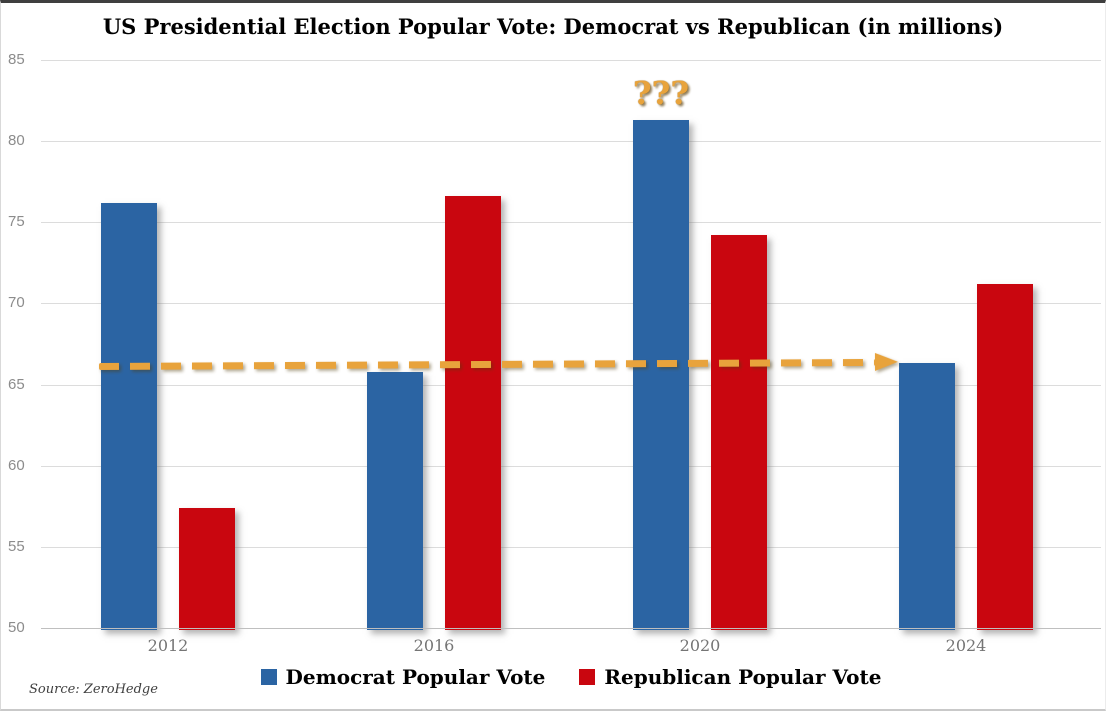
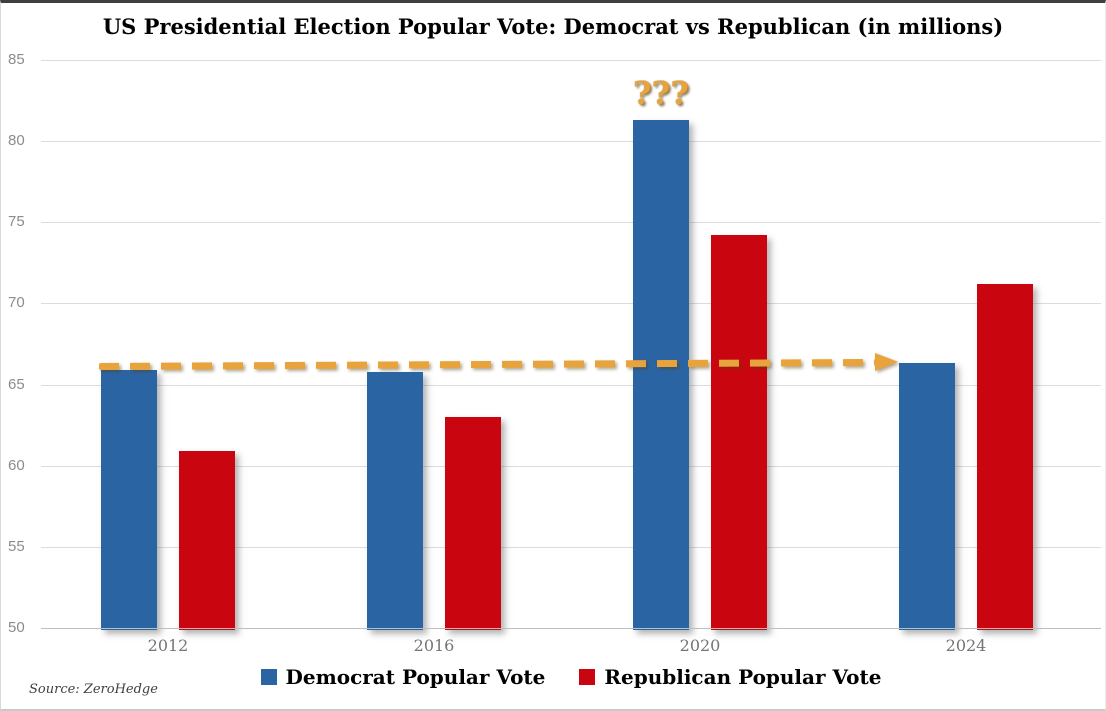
Democrat Popular Vote/2012: 76.2 -> 65.9
Republican Popular Vote/2012: 57.4 -> 60.9
Republican Popular Vote/2016: 76.6 -> 63.0
